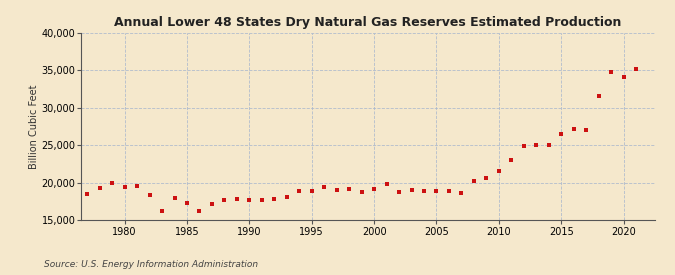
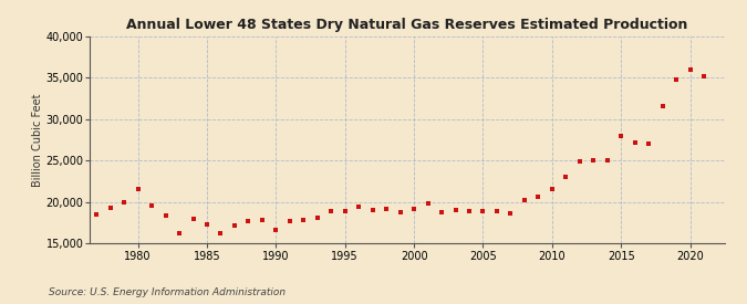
1980: 19,400 -> 21,600
1990: 17,700 -> 16,600
2015: 26,500 -> 28,000
2020: 34,100 -> 36,000
